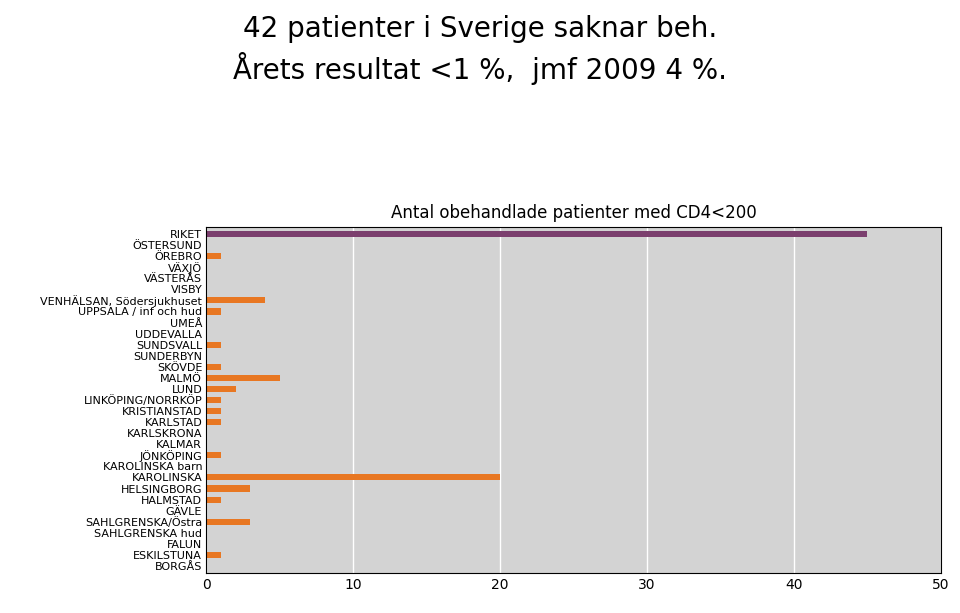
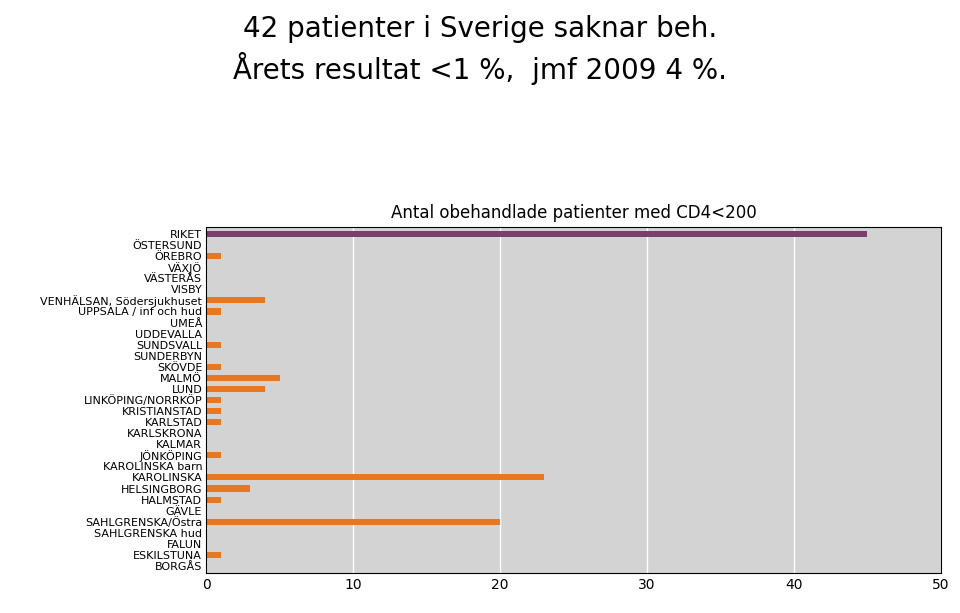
LUND: 2 -> 4
KAROLINSKA: 20 -> 23
SAHLGRENSKA/Östra: 3 -> 20
